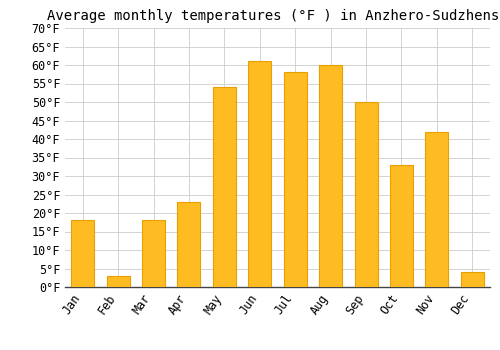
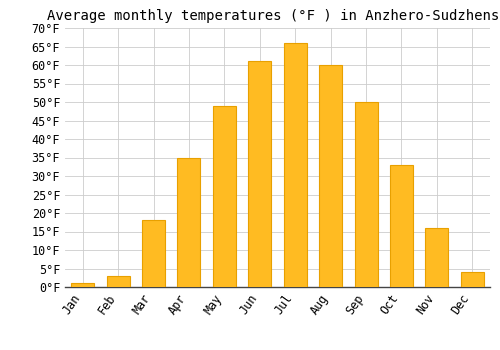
Jan: 18°F -> 1°F
Apr: 23°F -> 35°F
May: 54°F -> 49°F
Jul: 58°F -> 66°F
Nov: 42°F -> 16°F
